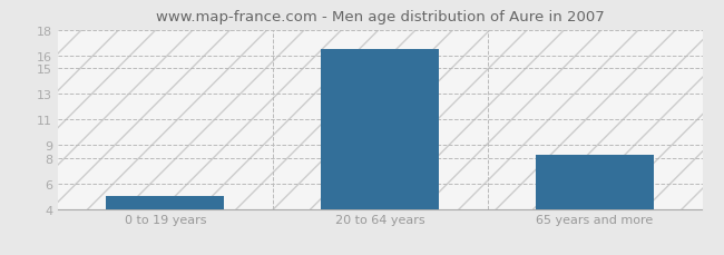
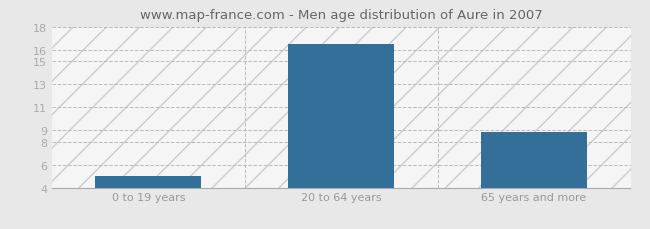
65 years and more: 8.2 -> 8.8
